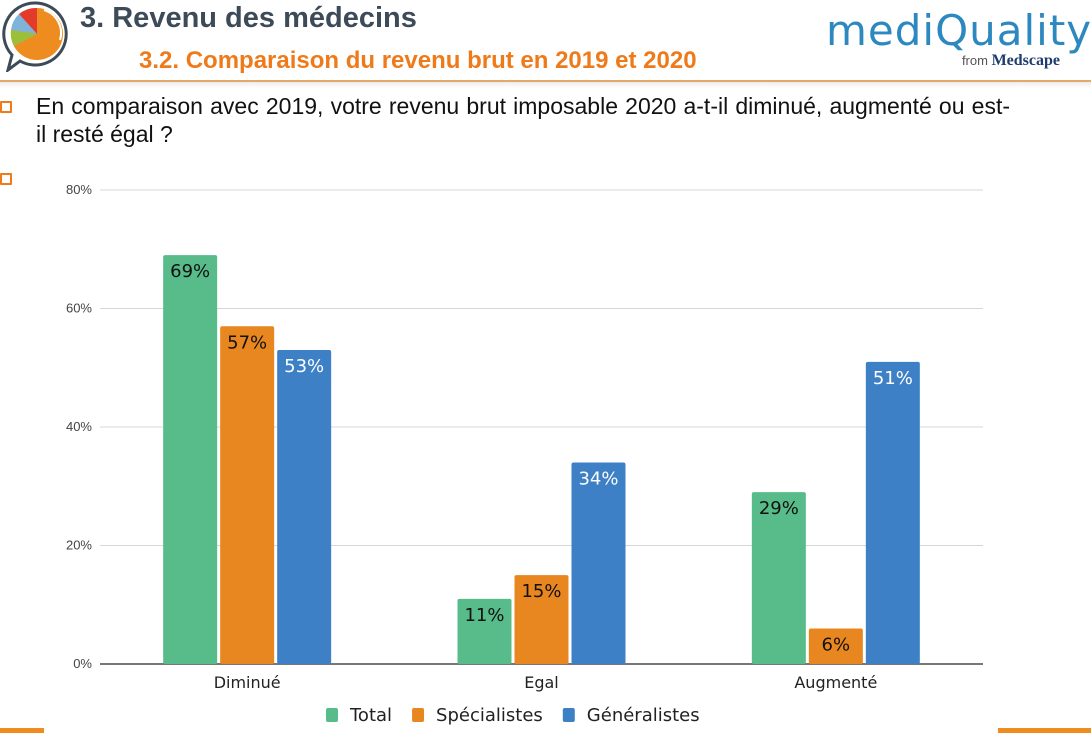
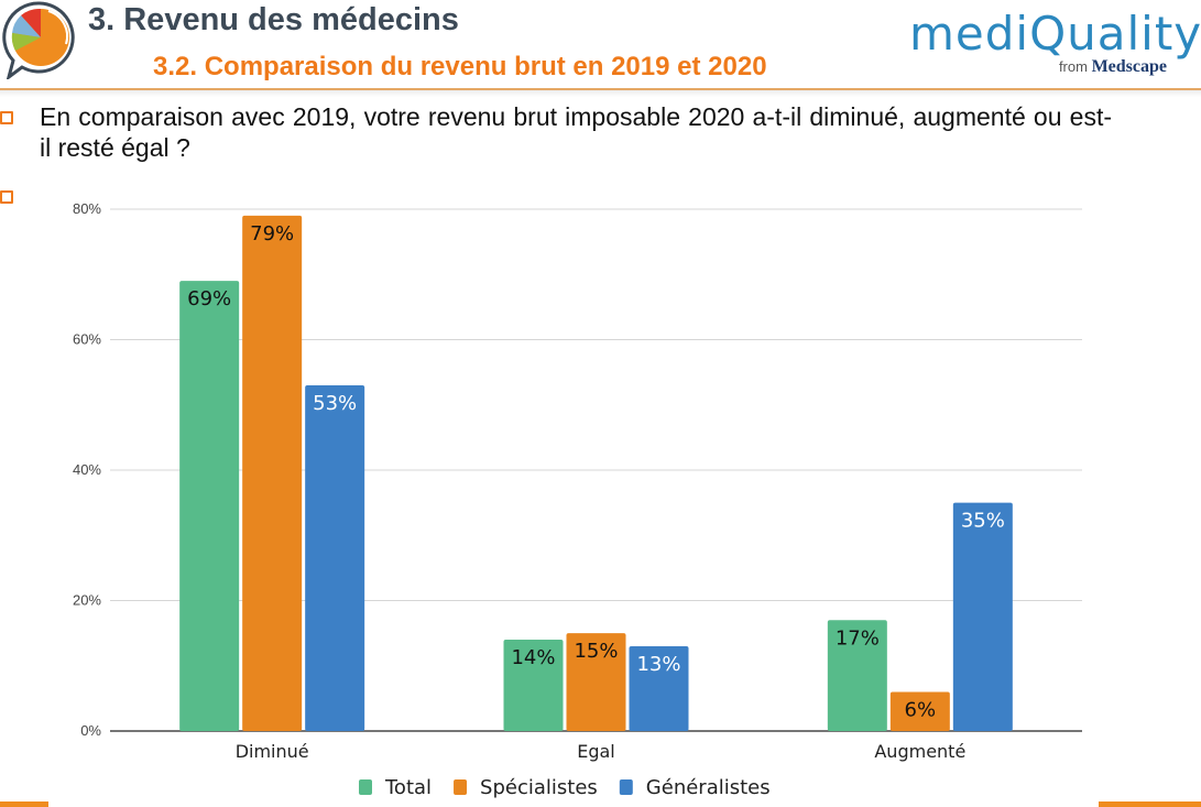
Spécialistes/Diminué: 57% -> 79%
Total/Egal: 11% -> 14%
Généralistes/Egal: 34% -> 13%
Total/Augmenté: 29% -> 17%
Généralistes/Augmenté: 51% -> 35%
